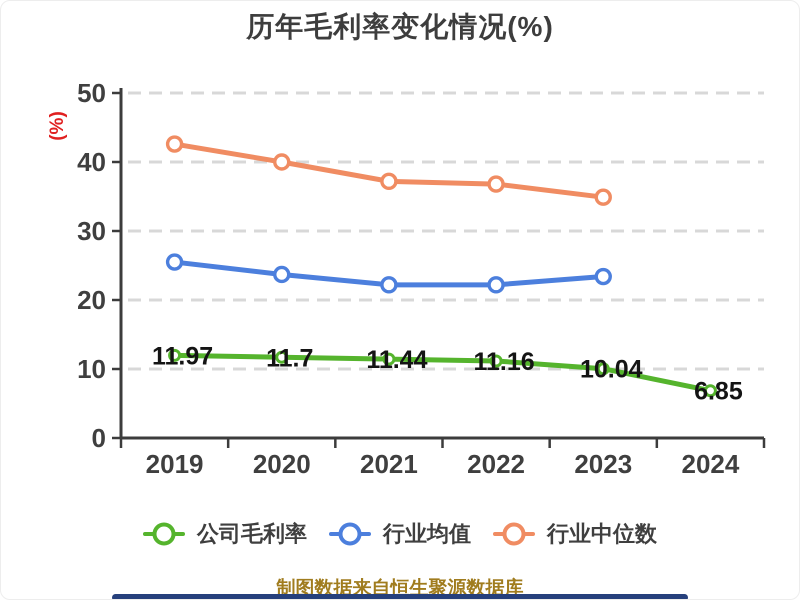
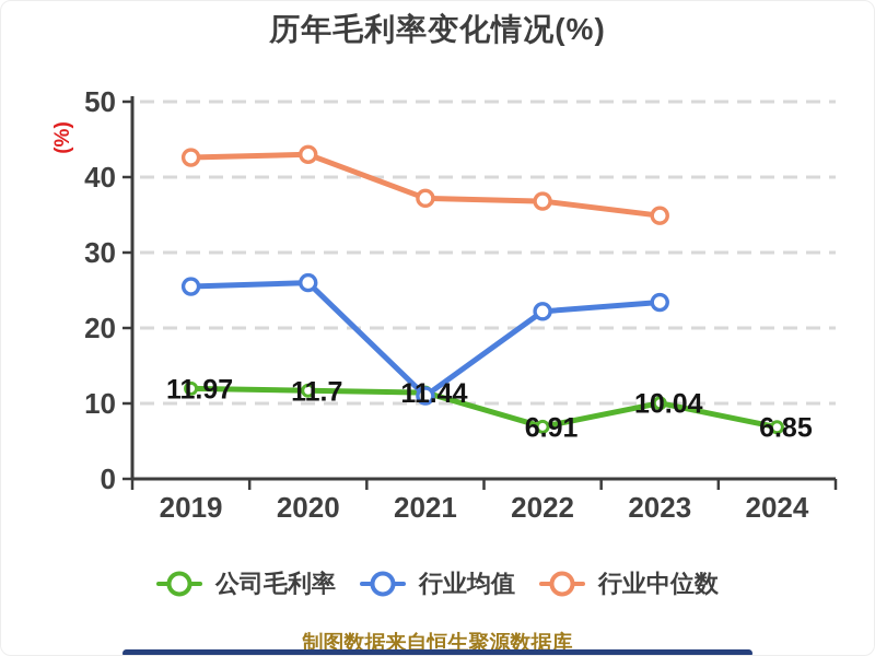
行业均值/2020: 24 -> 26
行业中位数/2020: 40 -> 43
行业均值/2021: 22 -> 11
公司毛利率/2022: 11.16 -> 6.91
